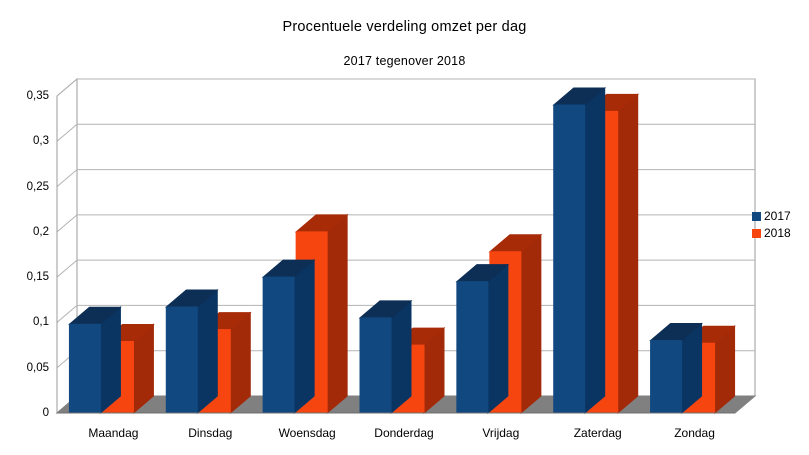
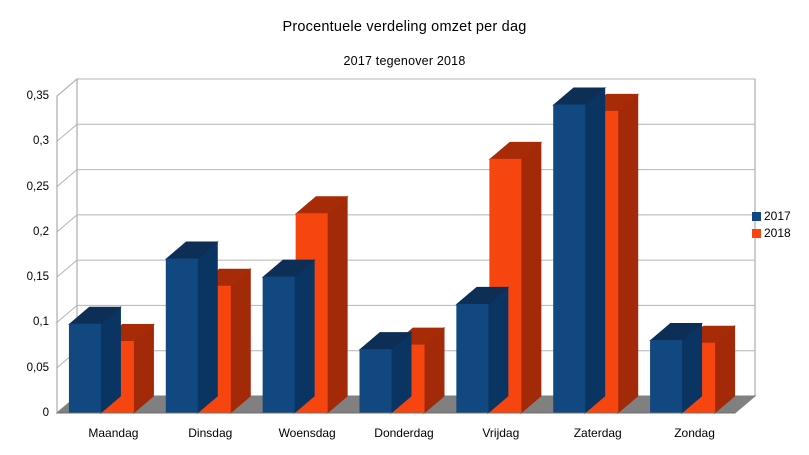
2017/Dinsdag: 0,12 -> 0,17
2018/Dinsdag: 0,09 -> 0,14
2018/Woensdag: 0,20 -> 0,22
2017/Donderdag: 0,10 -> 0,07
2017/Vrijdag: 0,14 -> 0,12
2018/Vrijdag: 0,18 -> 0,28
